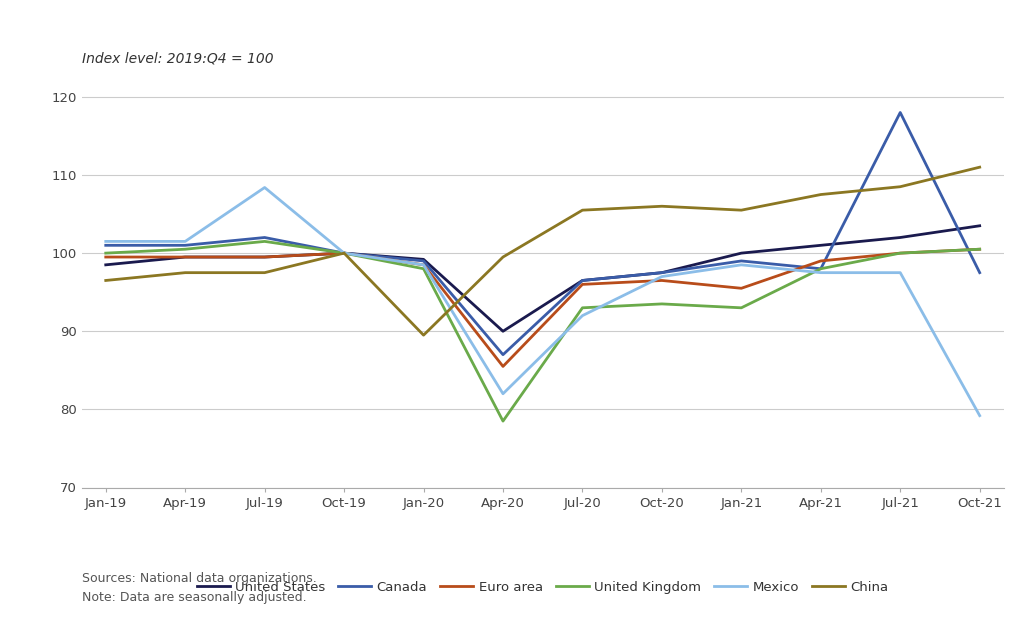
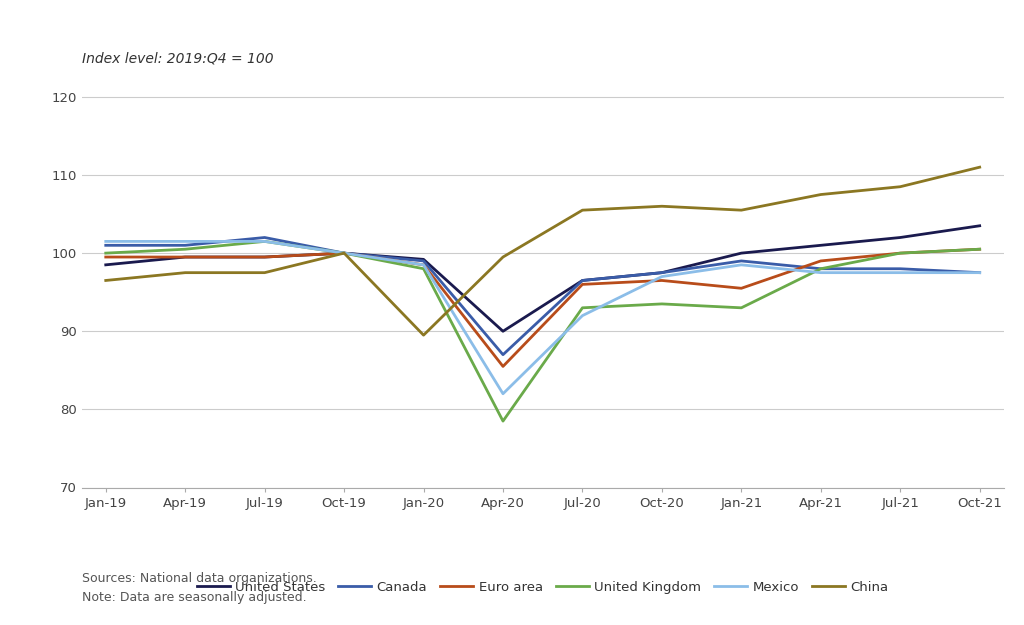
Mexico/Jul-19: 108.4 -> 101.5
Canada/Jul-21: 118.0 -> 98.0
Mexico/Oct-21: 79.2 -> 97.5
